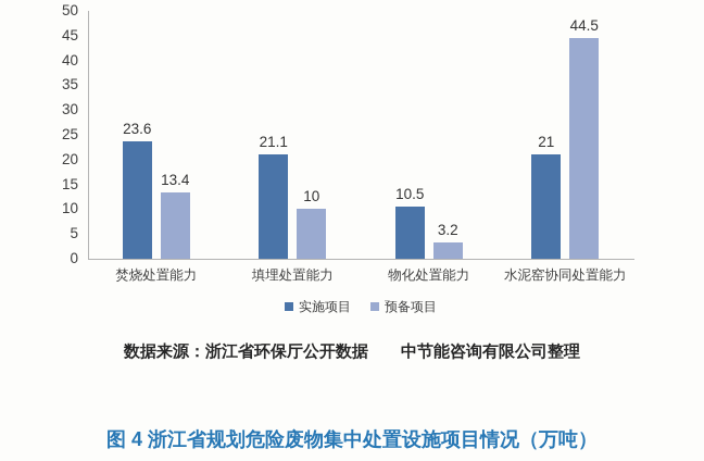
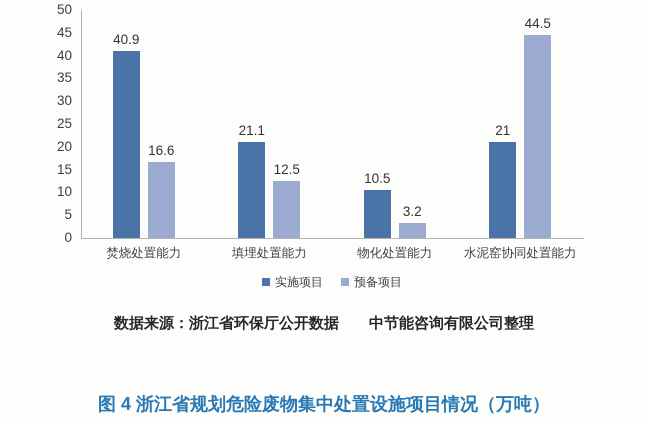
实施项目/焚烧处置能力: 23.6 -> 40.9
预备项目/焚烧处置能力: 13.4 -> 16.6
预备项目/填埋处置能力: 10 -> 12.5
